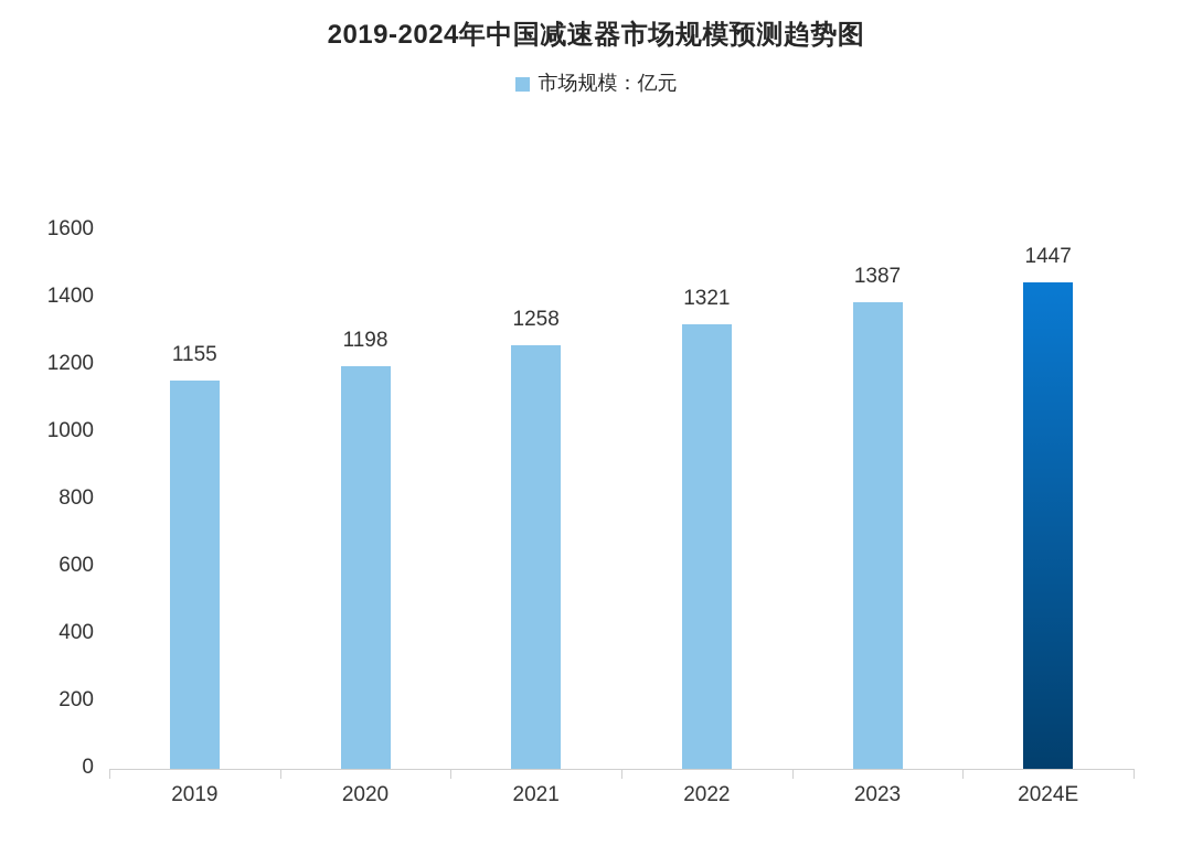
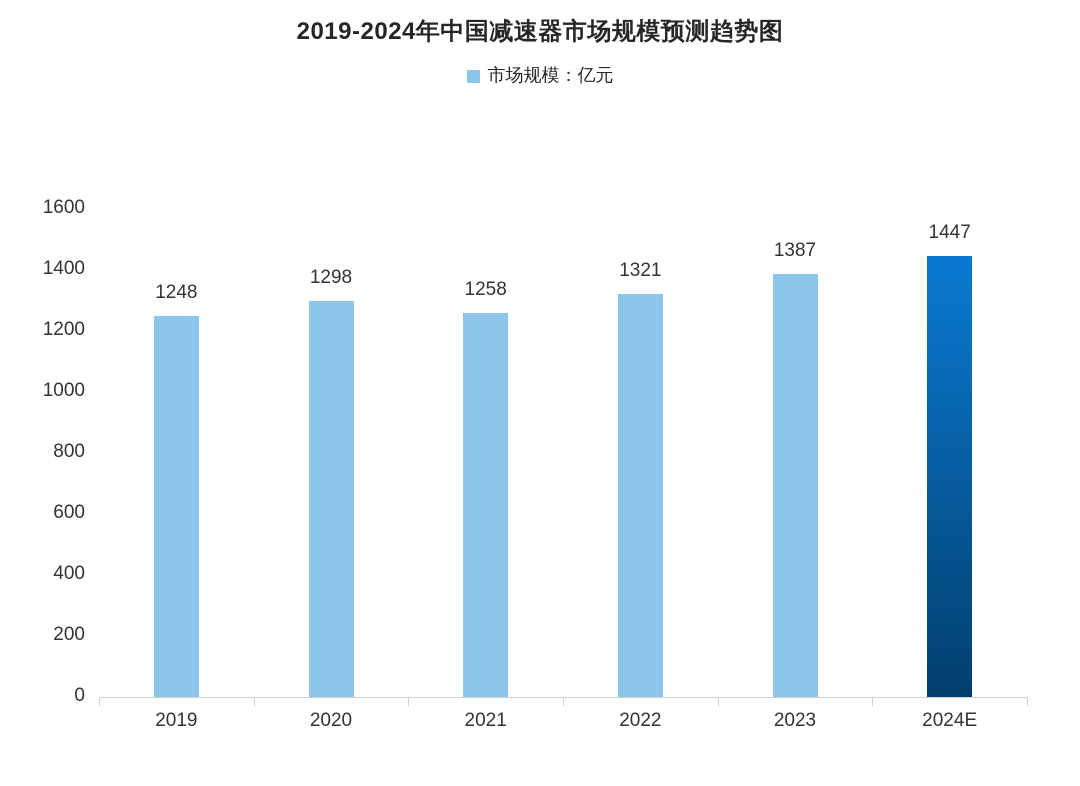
2019: 1155 -> 1248
2020: 1198 -> 1298
